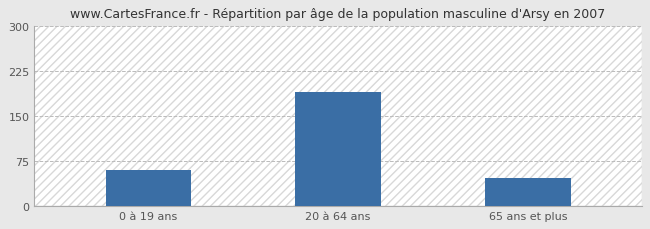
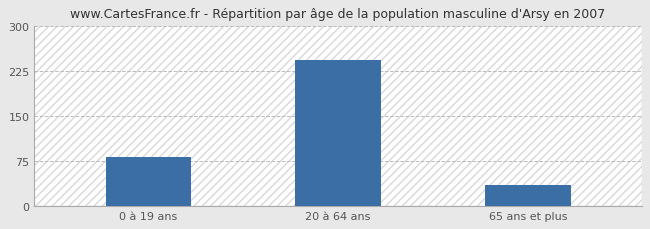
0 à 19 ans: 60 -> 82
20 à 64 ans: 190 -> 243
65 ans et plus: 46 -> 35
